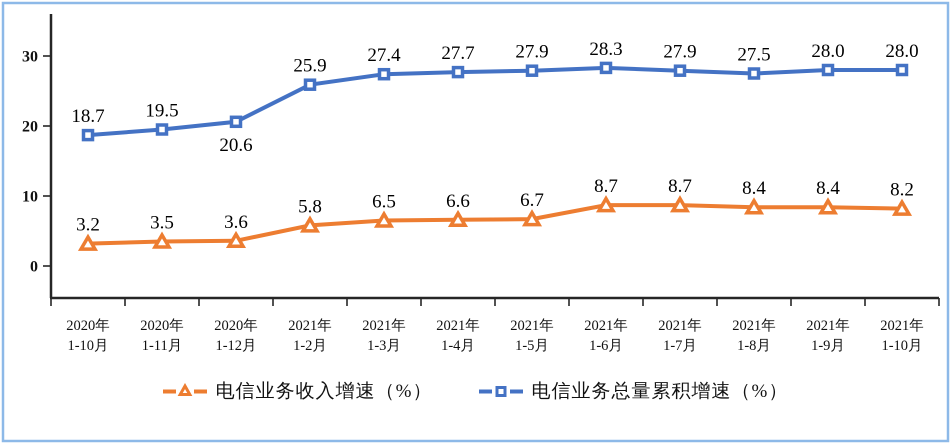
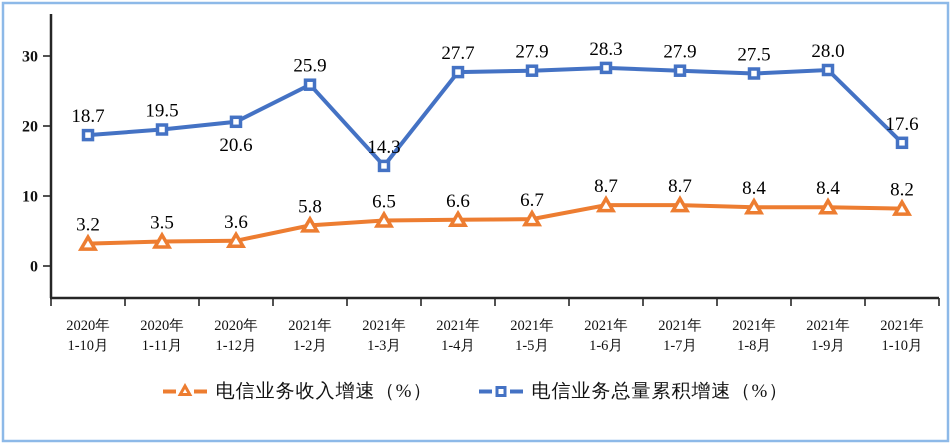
电信业务总量累积增速（%）/2021年 1-3月: 27.4 -> 14.3
电信业务总量累积增速（%）/2021年 1-10月: 28.0 -> 17.6
